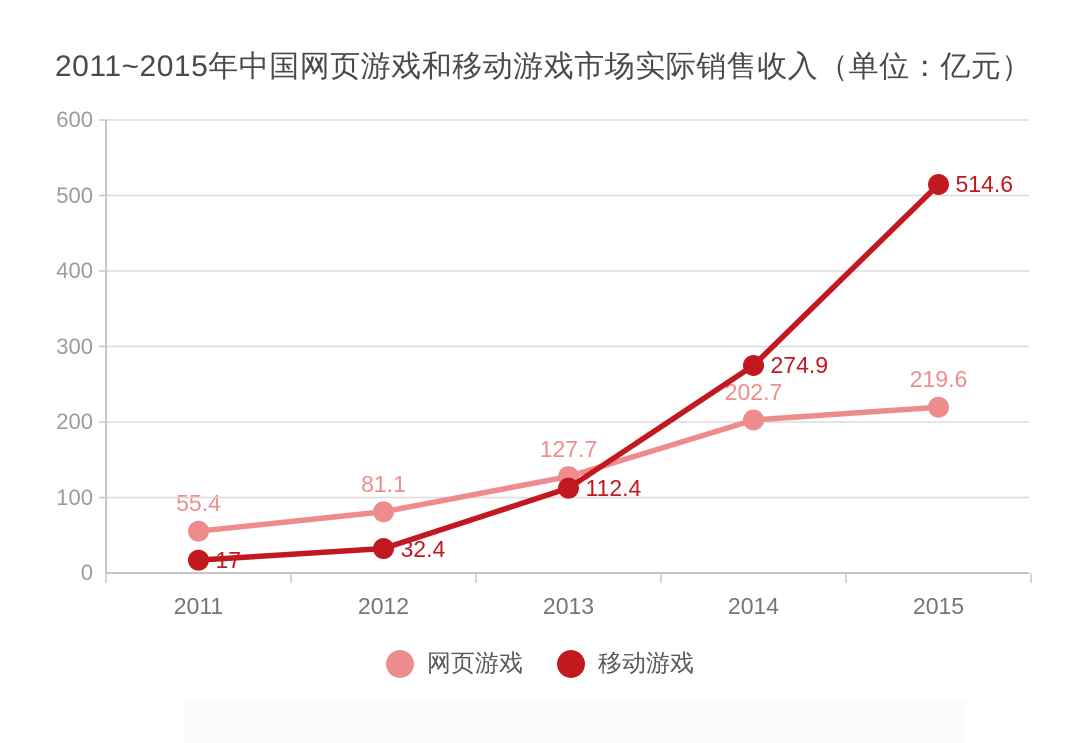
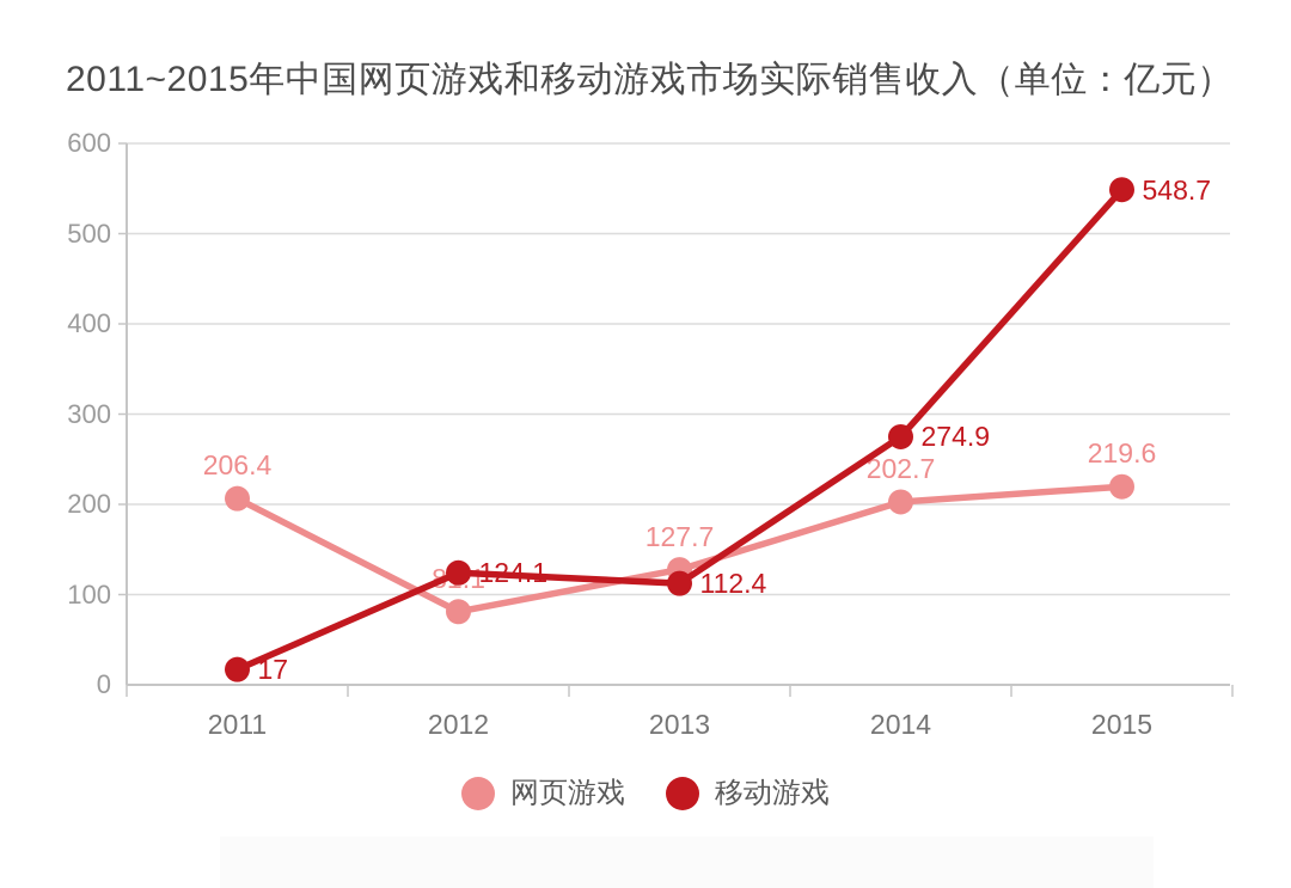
网页游戏/2011: 55.4 -> 206.4
移动游戏/2012: 32.4 -> 124.1
移动游戏/2015: 514.6 -> 548.7
